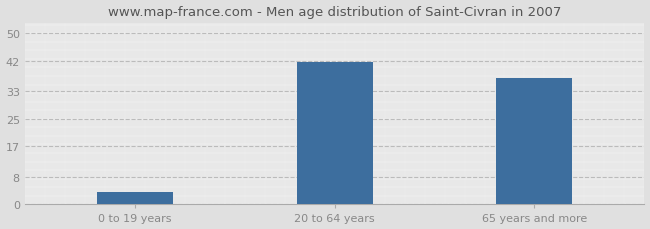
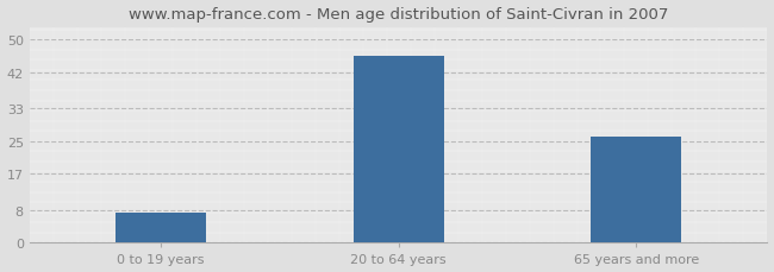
0 to 19 years: 3.5 -> 7.5
20 to 64 years: 41.5 -> 46.0
65 years and more: 37.0 -> 26.0
